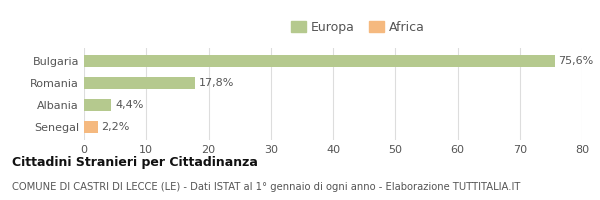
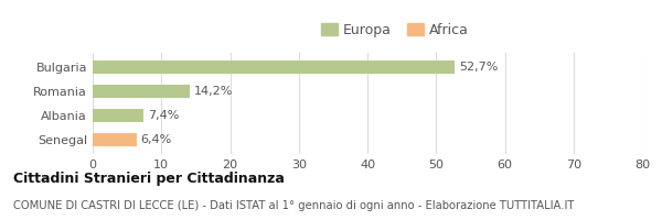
Bulgaria: 75,6% -> 52,7%
Romania: 17,8% -> 14,2%
Albania: 4,4% -> 7,4%
Senegal: 2,2% -> 6,4%
